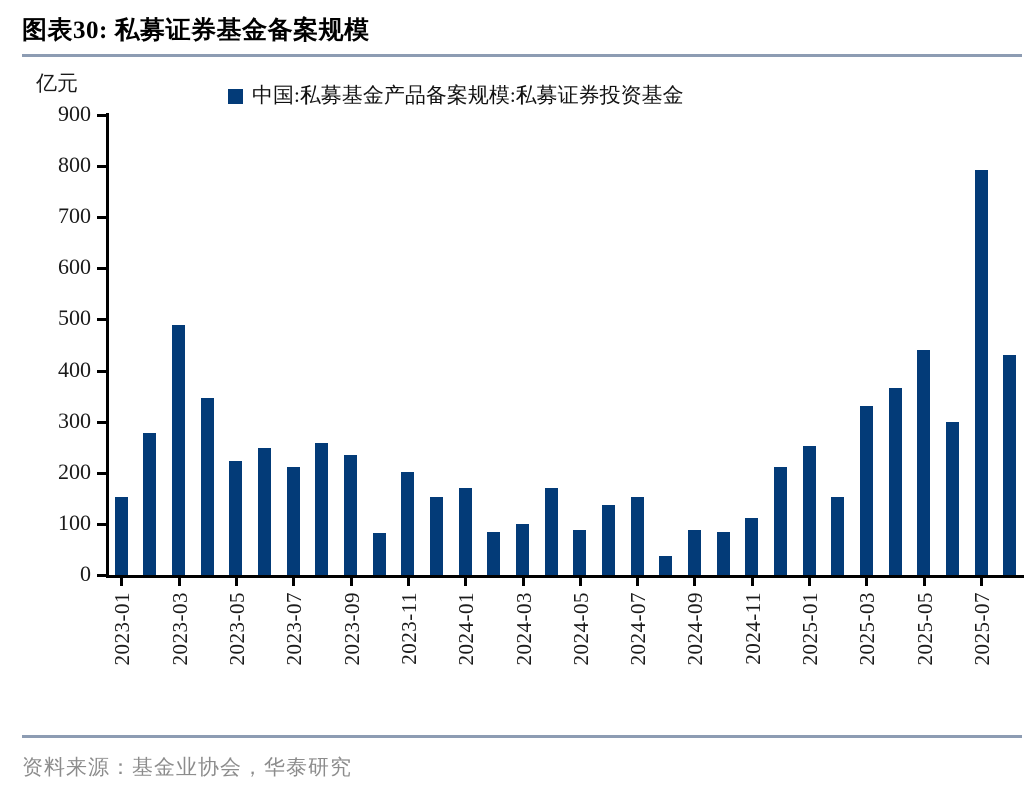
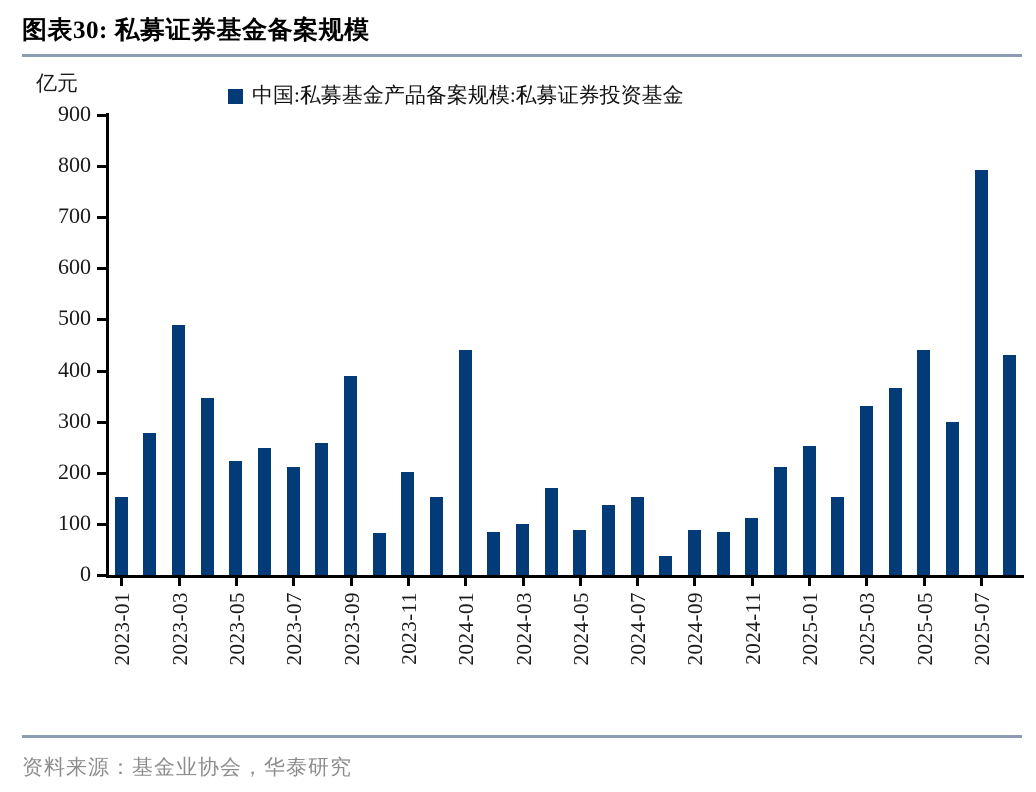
2023-09: 240 -> 390
2024-01: 170 -> 440
